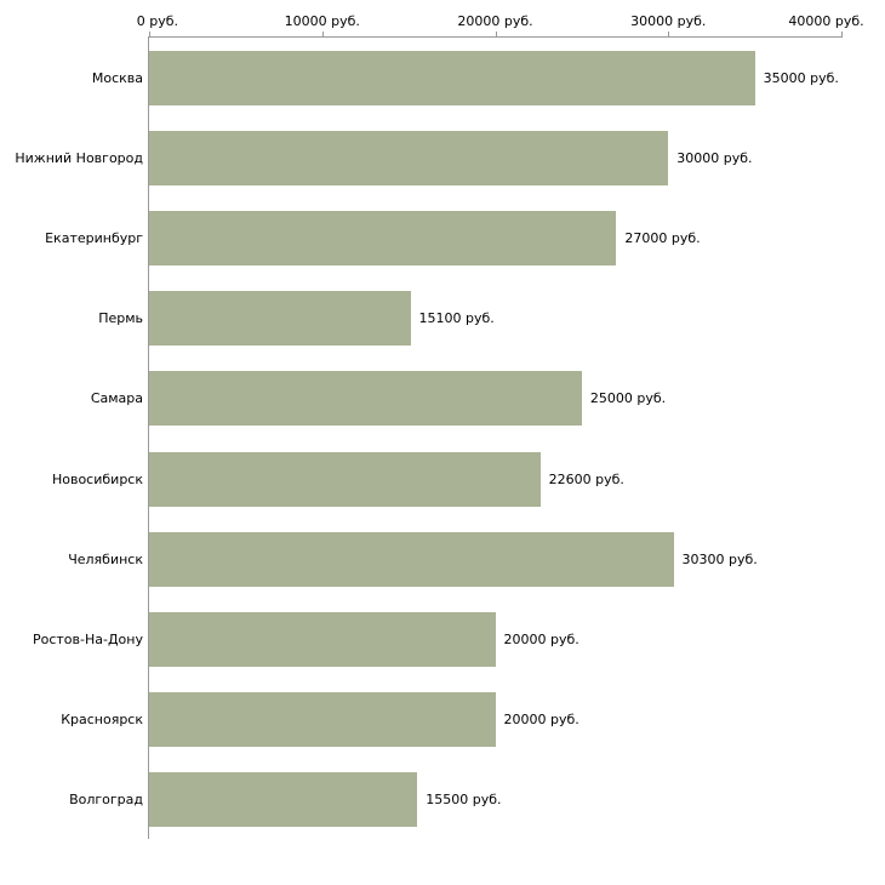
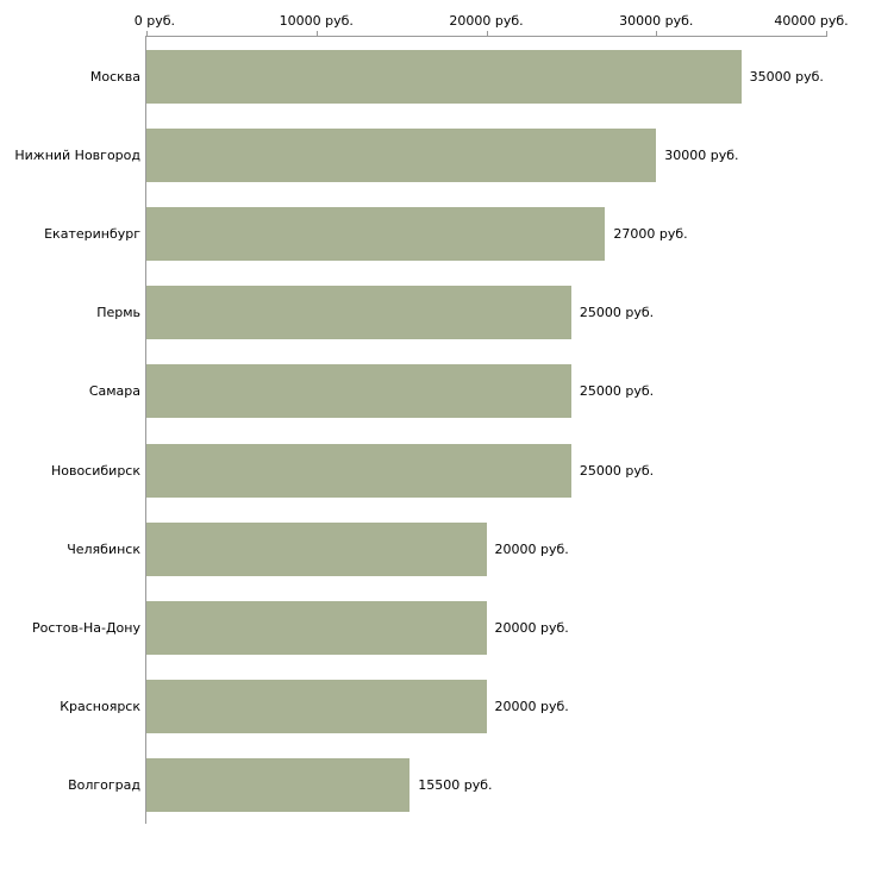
Пермь: 15100 -> 25000
Новосибирск: 22600 -> 25000
Челябинск: 30300 -> 20000
